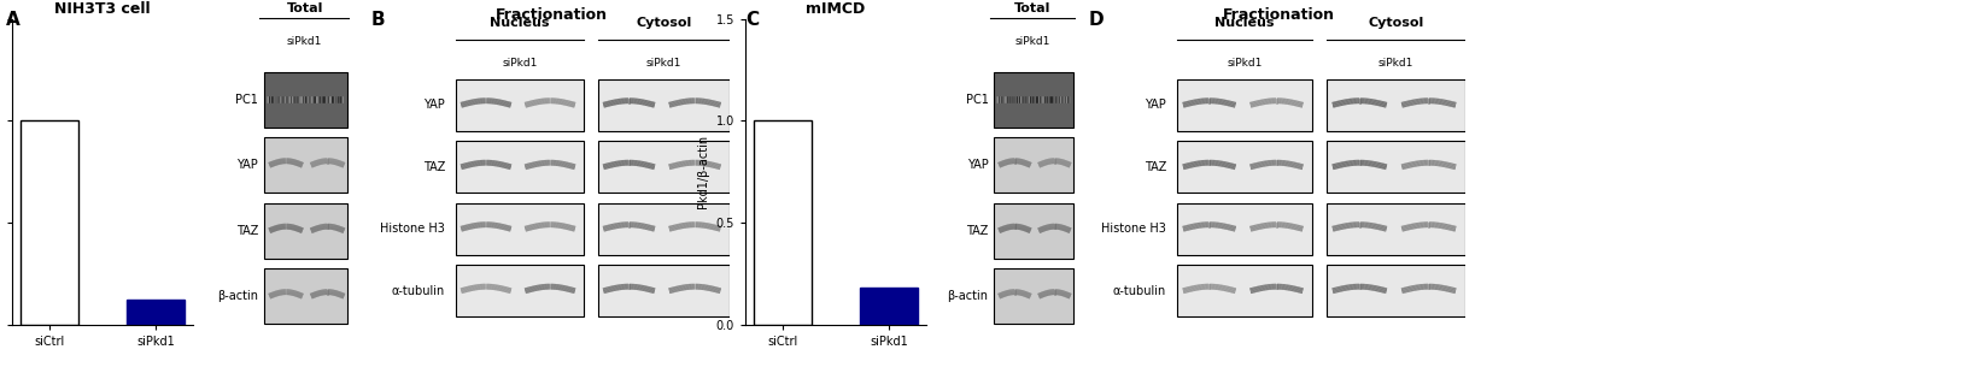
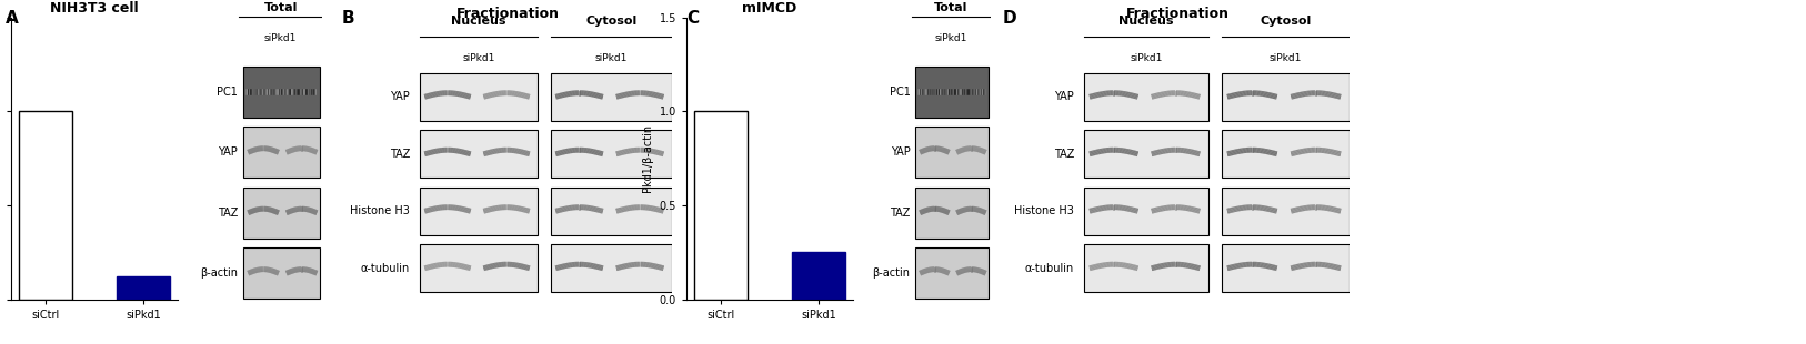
mIMCD/siPkd1: 0.18 -> 0.25
